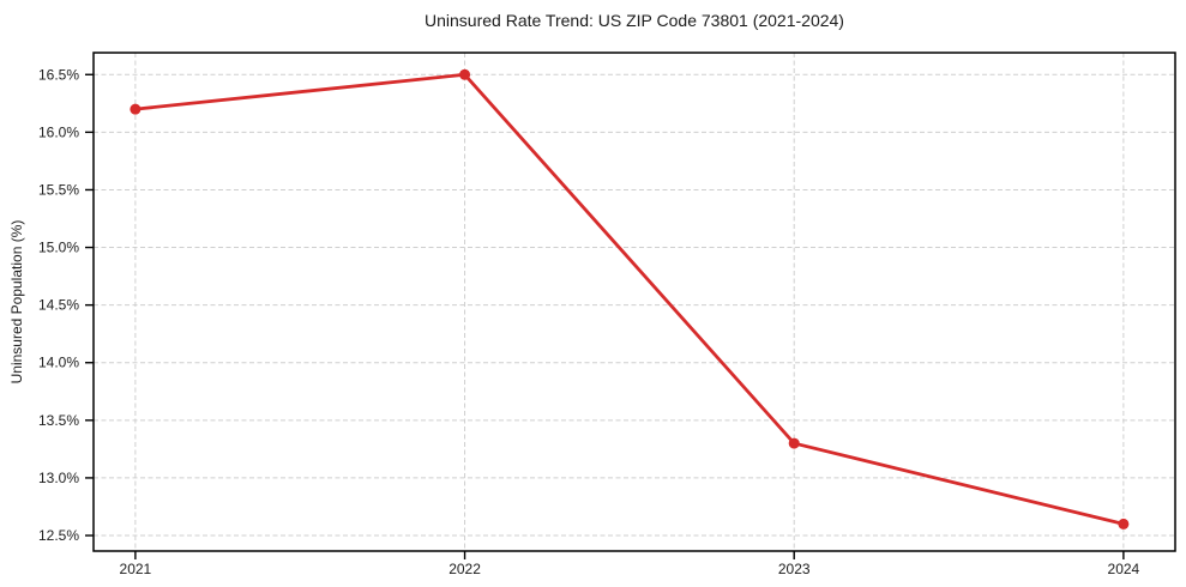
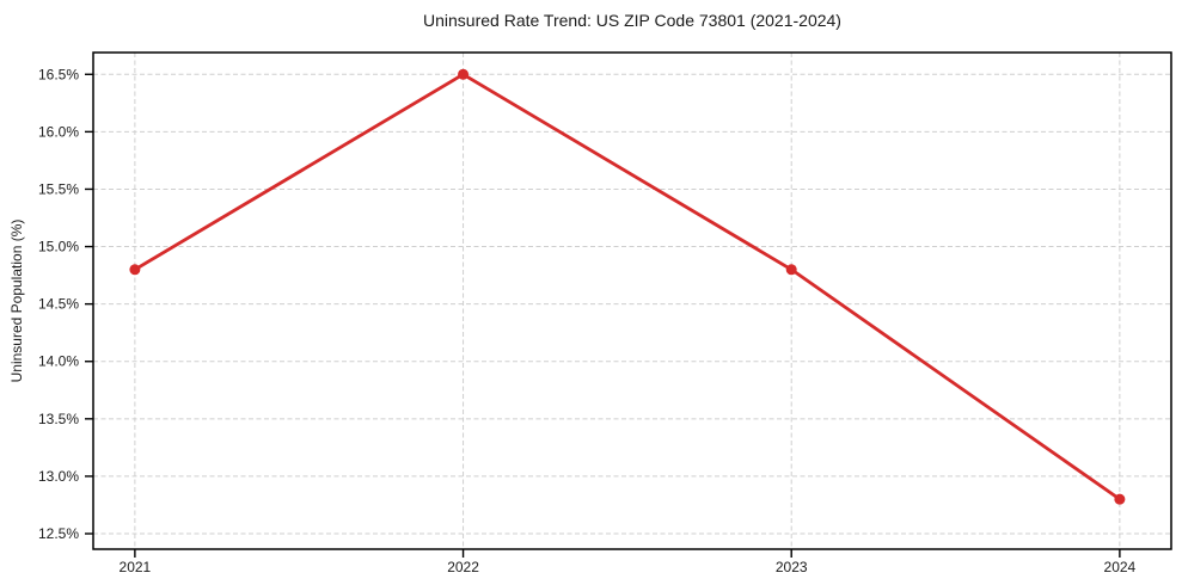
2021: 16.2% -> 14.8%
2023: 13.3% -> 14.8%
2024: 12.6% -> 12.8%
